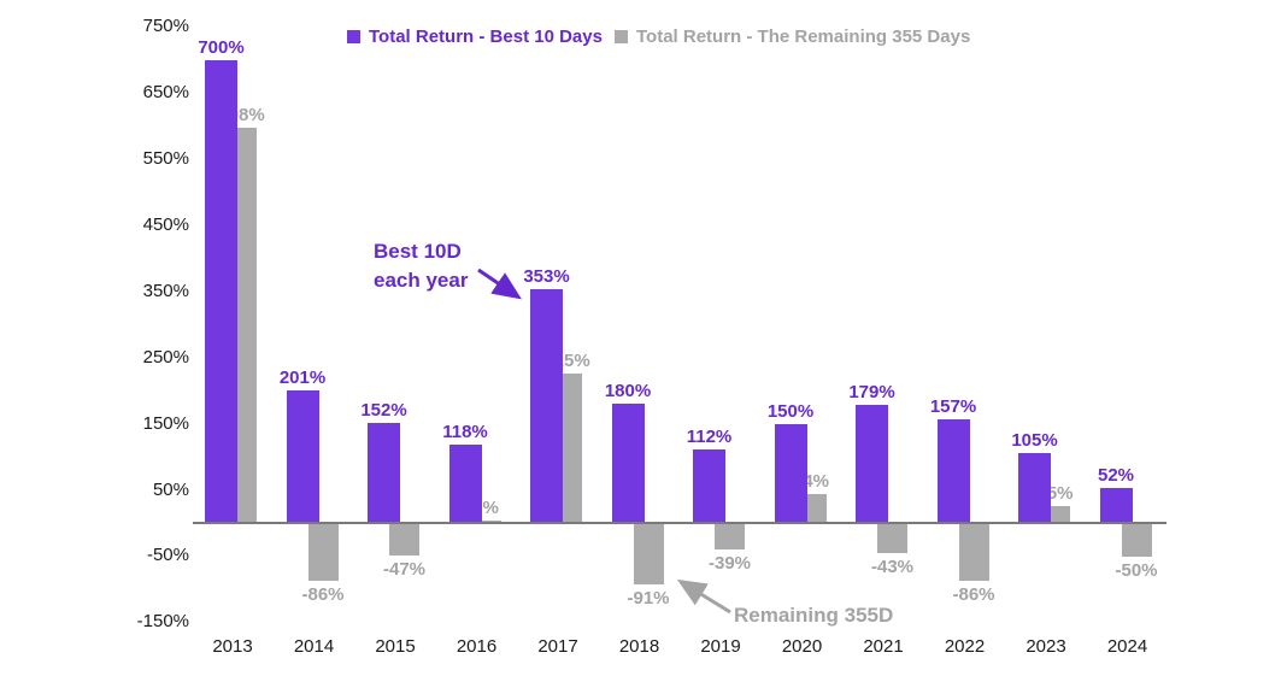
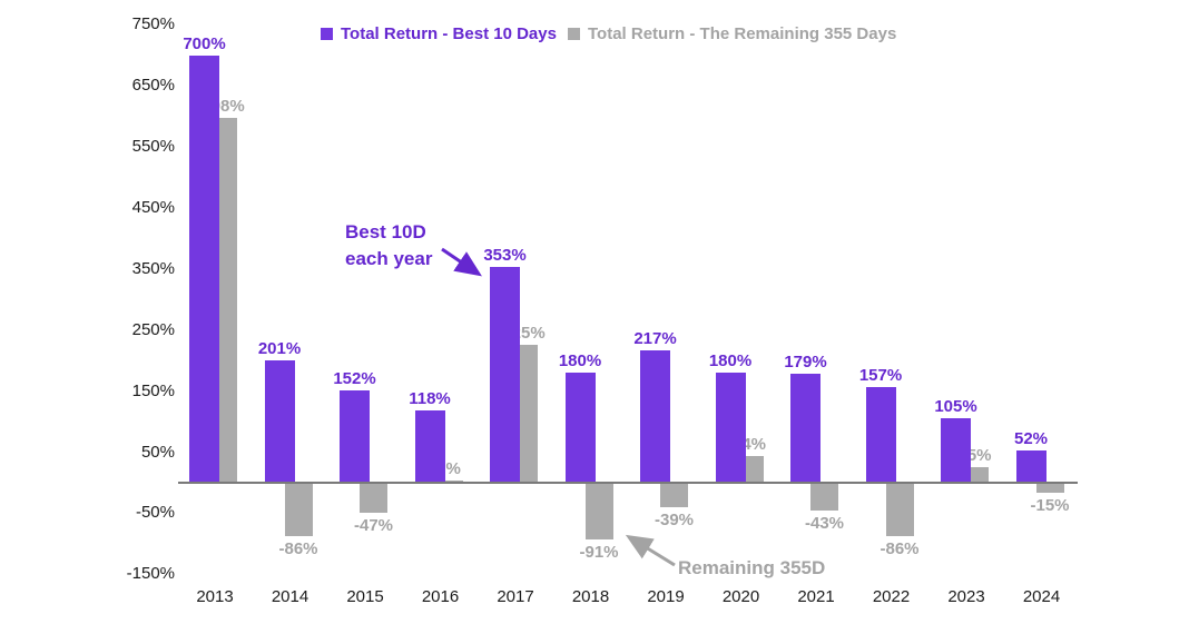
Total Return - Best 10 Days/2019: 112% -> 217%
Total Return - Best 10 Days/2020: 150% -> 180%
Total Return - The Remaining 355 Days/2024: -50% -> -15%
